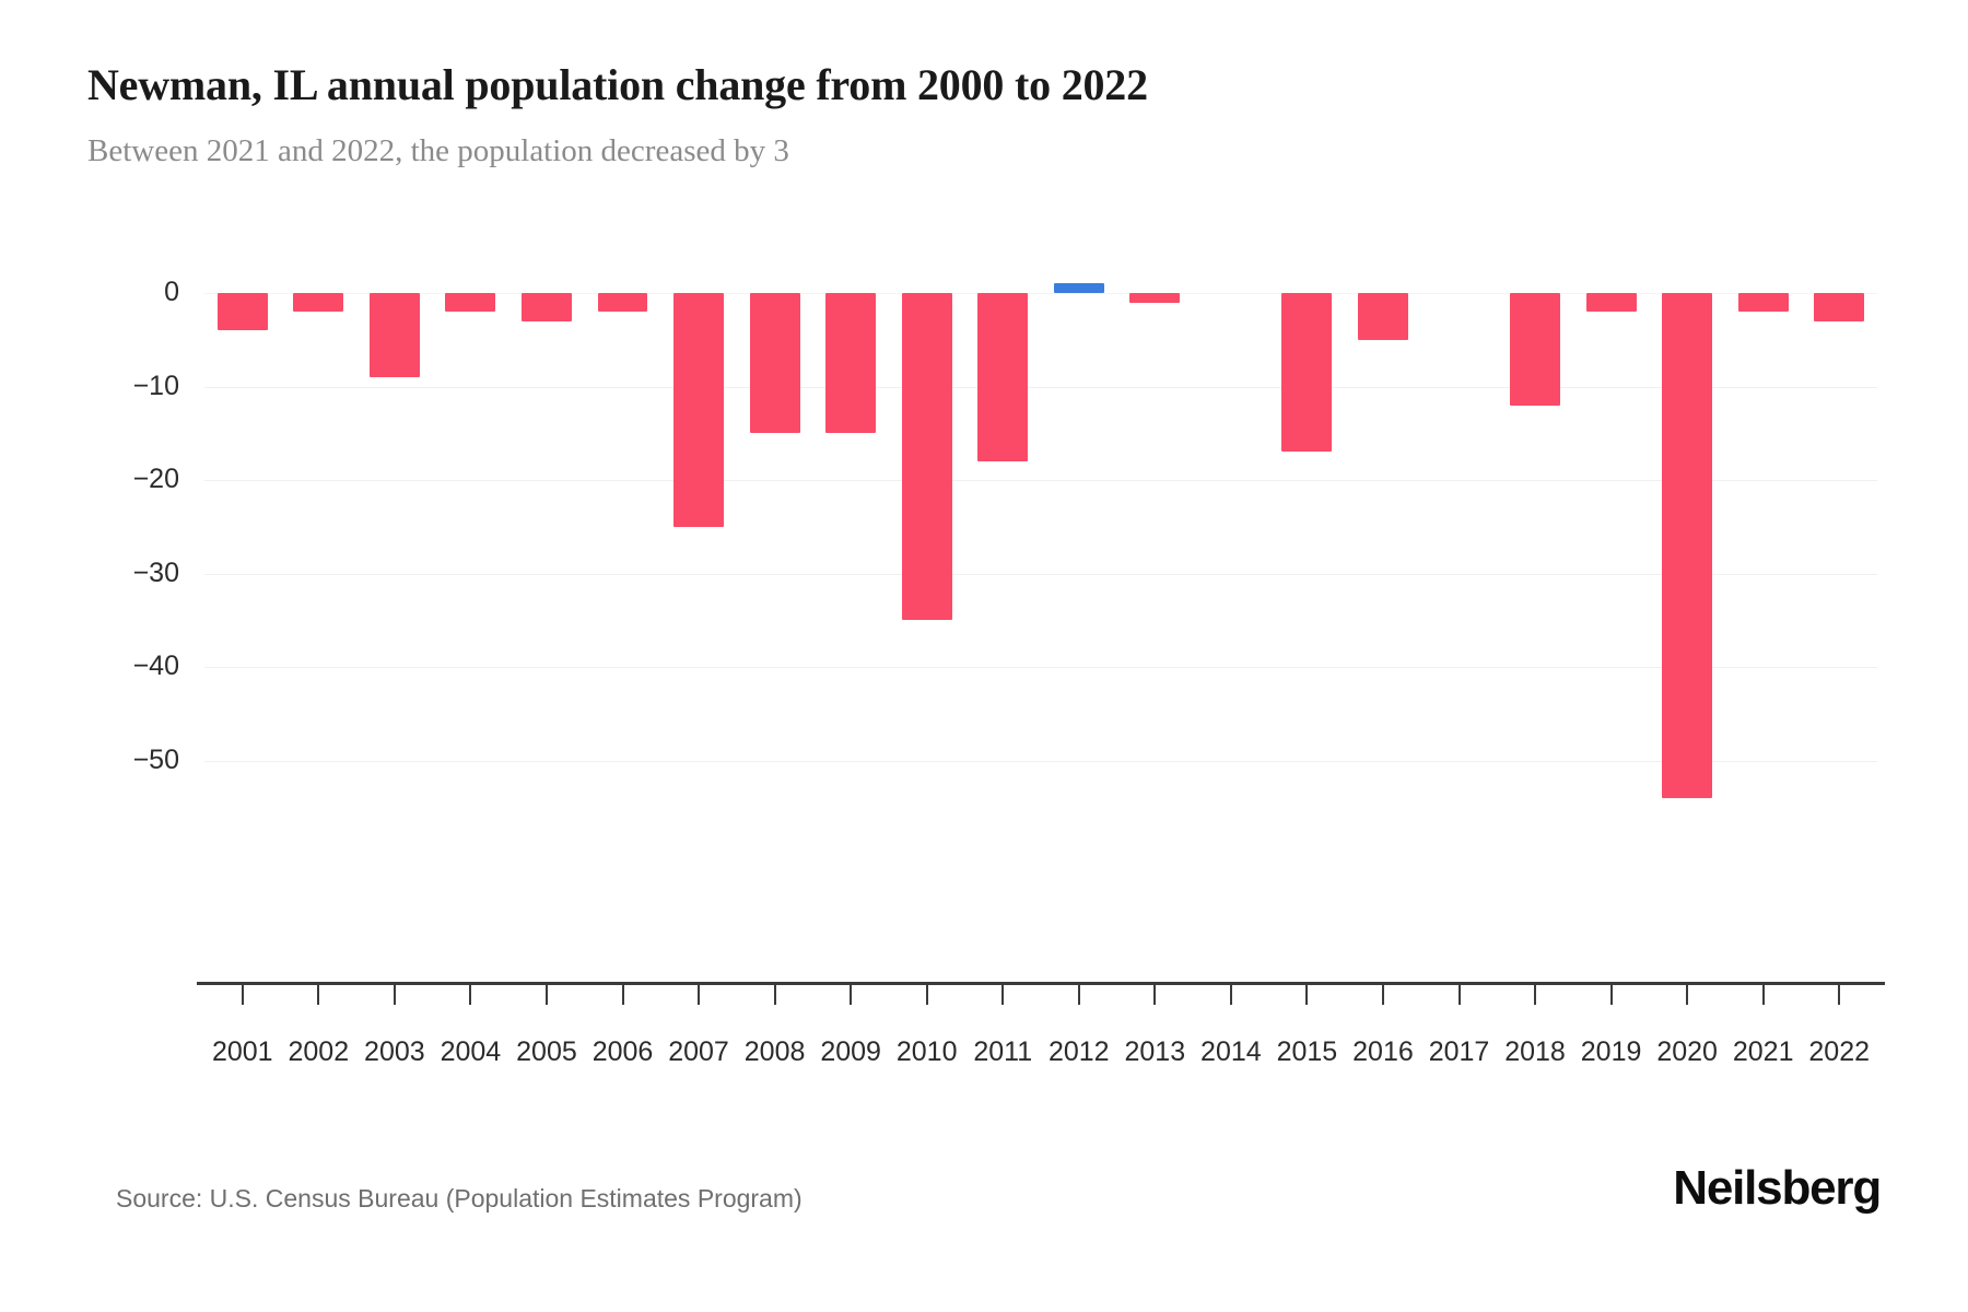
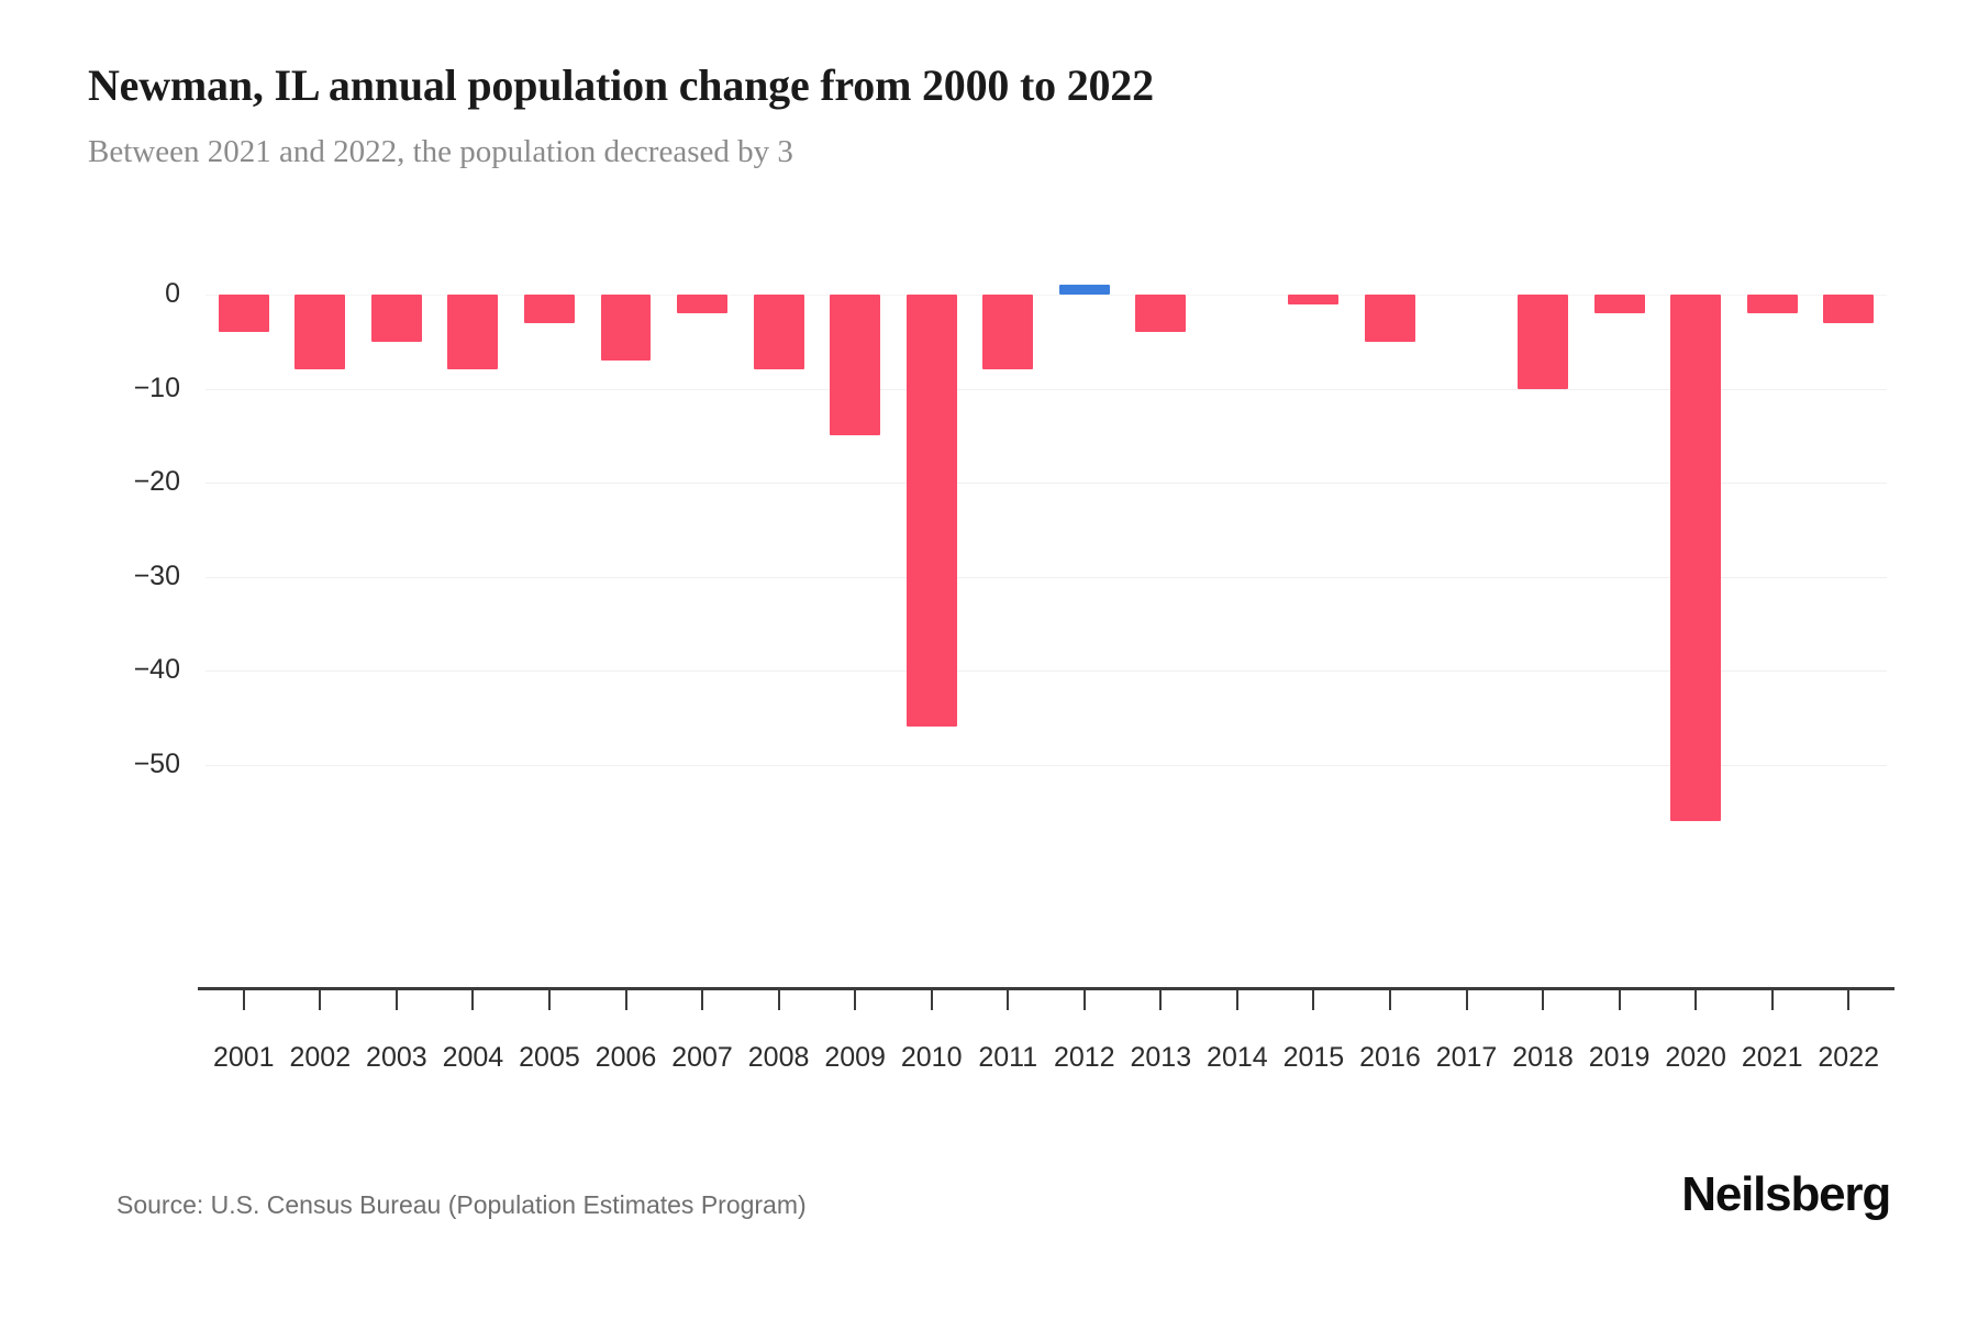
2002: -2 -> -8
2003: -9 -> -5
2004: -2 -> -8
2006: -2 -> -7
2007: -25 -> -2
2008: -15 -> -8
2010: -35 -> -46
2011: -18 -> -8
2013: -1 -> -4
2015: -17 -> -1
2018: -12 -> -10
2020: -54 -> -56
